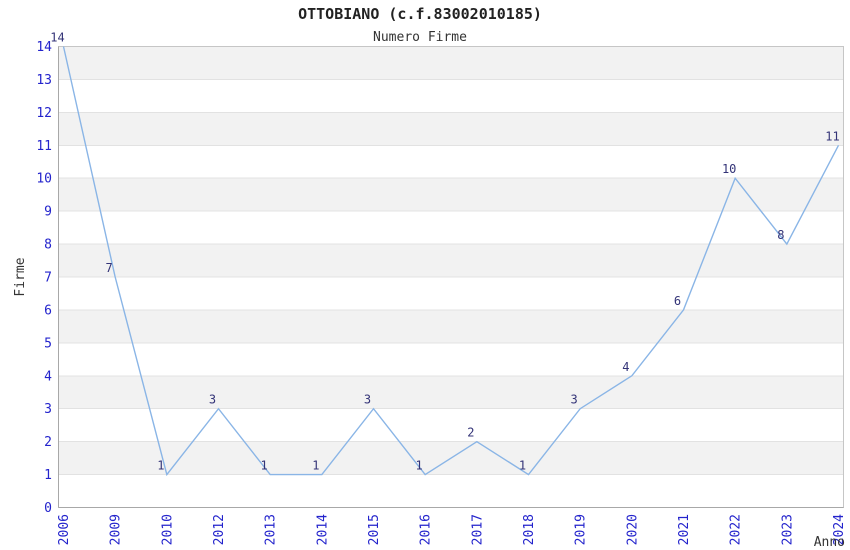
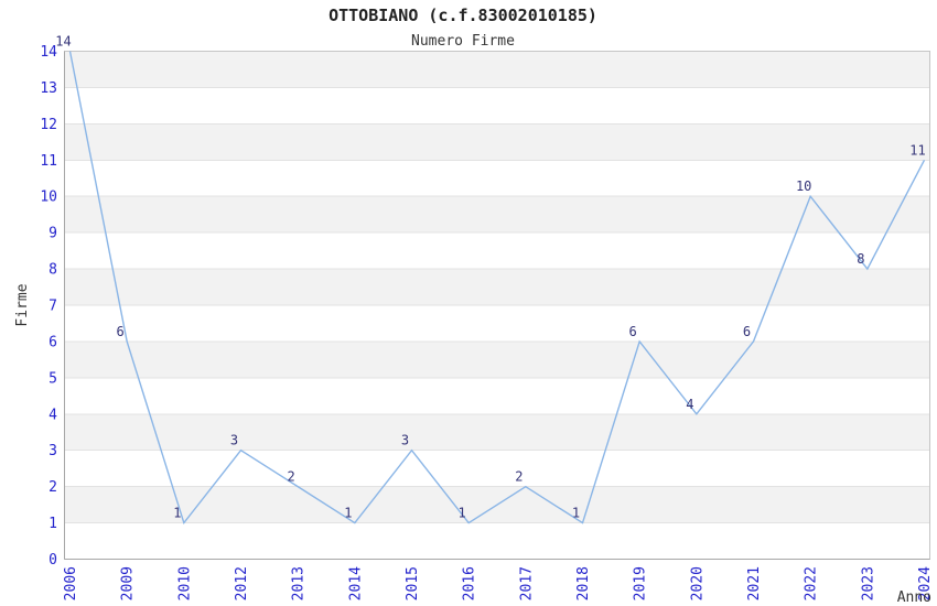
2009: 7 -> 6
2013: 1 -> 2
2019: 3 -> 6
